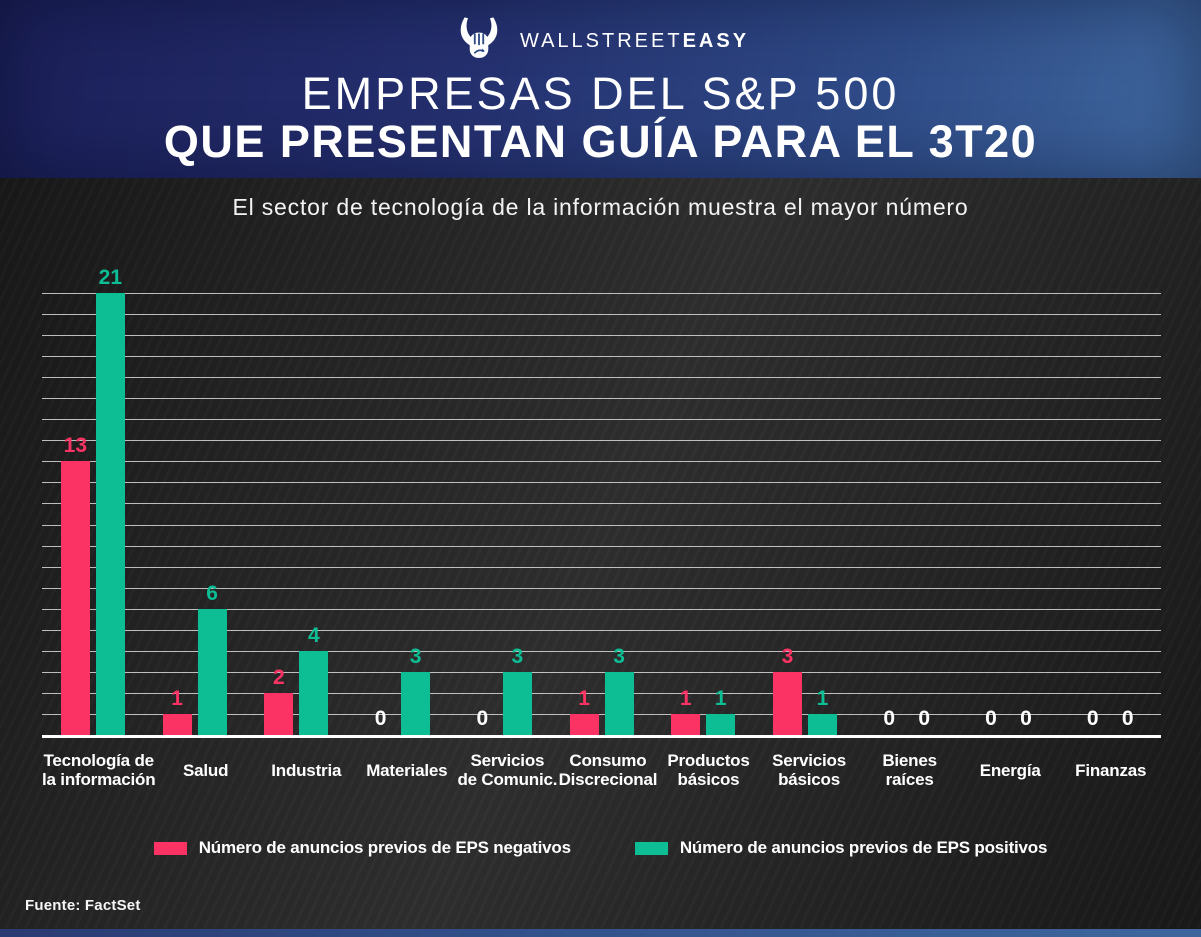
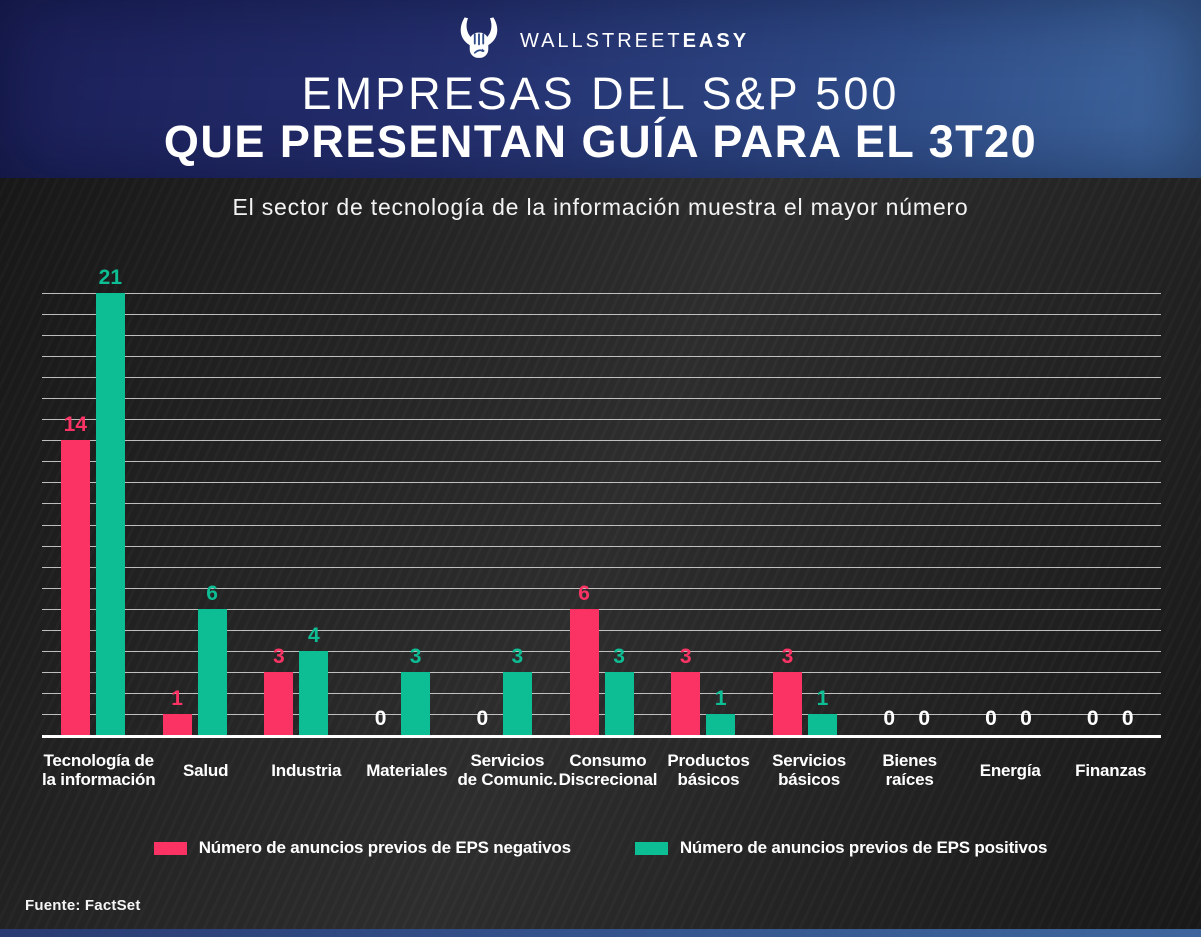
Número de anuncios previos de EPS negativos/Tecnología de la información: 13 -> 14
Número de anuncios previos de EPS negativos/Industria: 2 -> 3
Número de anuncios previos de EPS negativos/Consumo Discrecional: 1 -> 6
Número de anuncios previos de EPS negativos/Productos básicos: 1 -> 3
